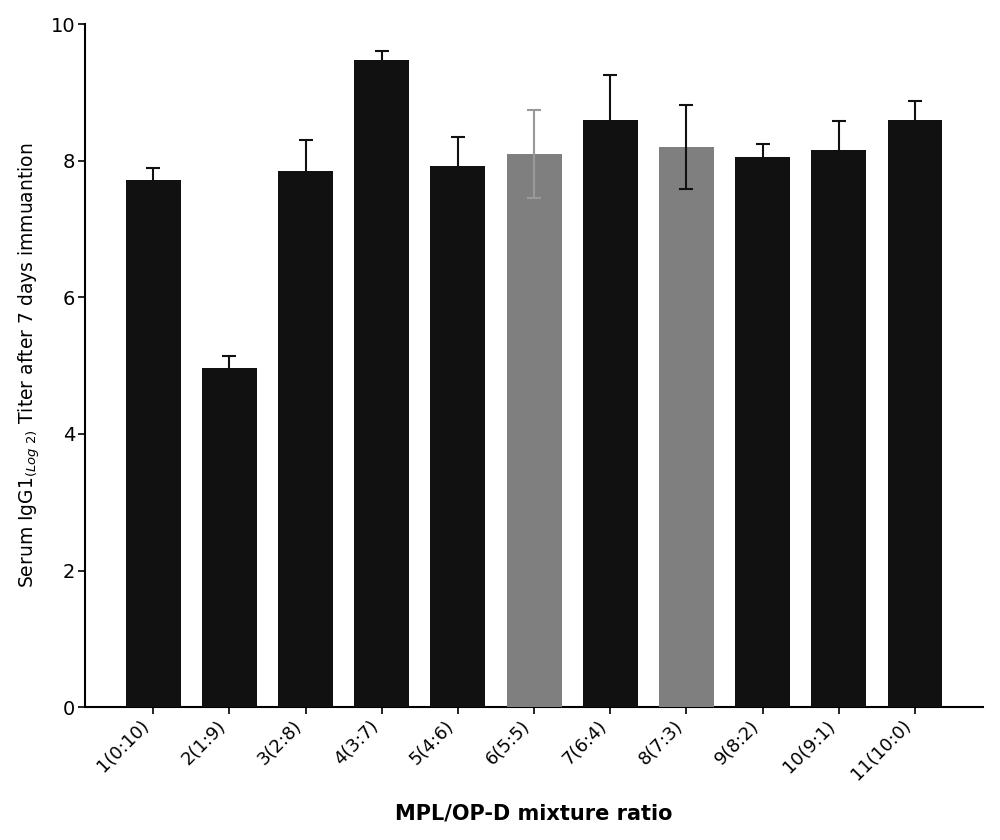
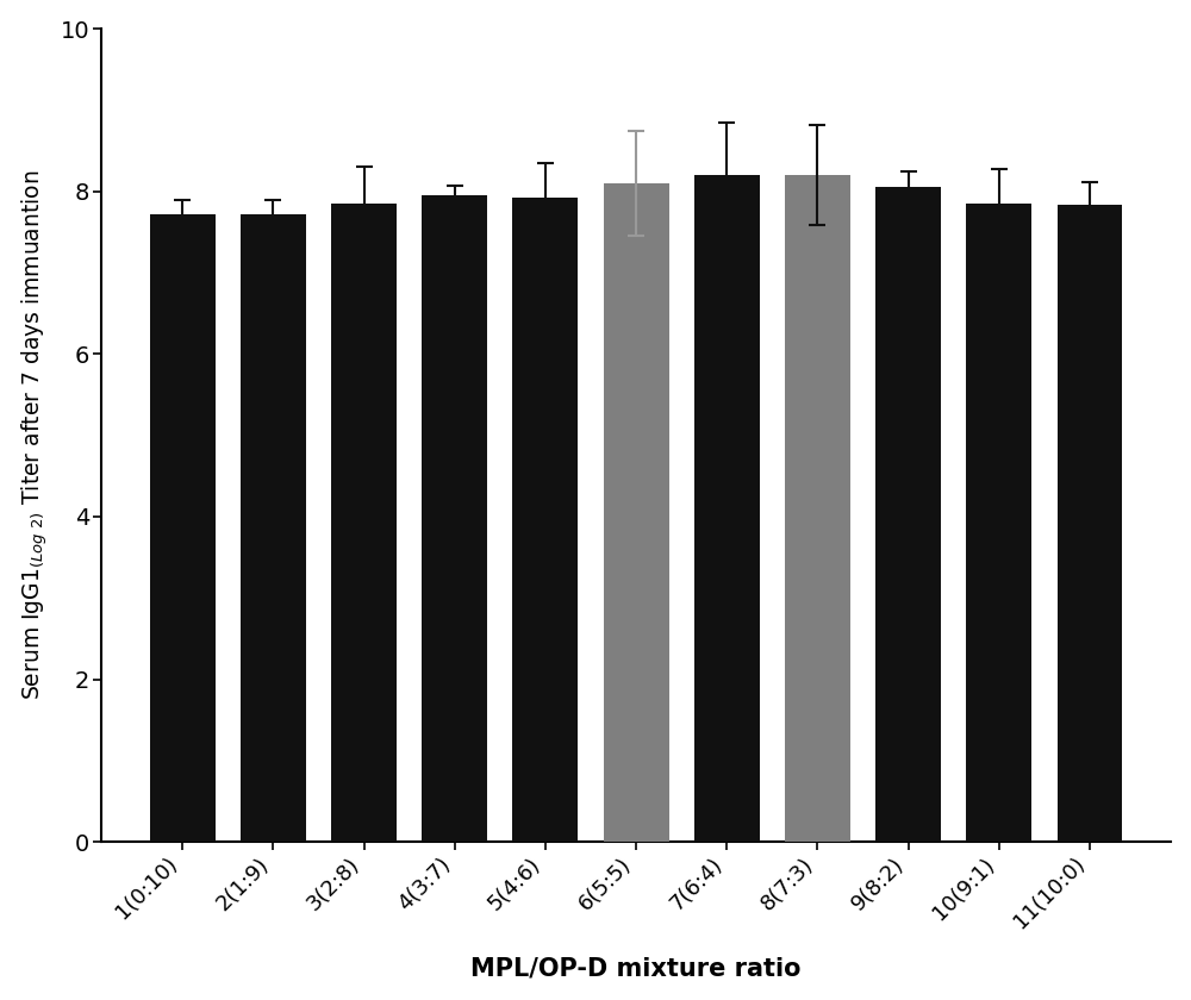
2(1:9): 4.96 -> 7.72
4(3:7): 9.48 -> 7.95
7(6:4): 8.60 -> 8.20
10(9:1): 8.16 -> 7.85
11(10:0): 8.60 -> 7.83
